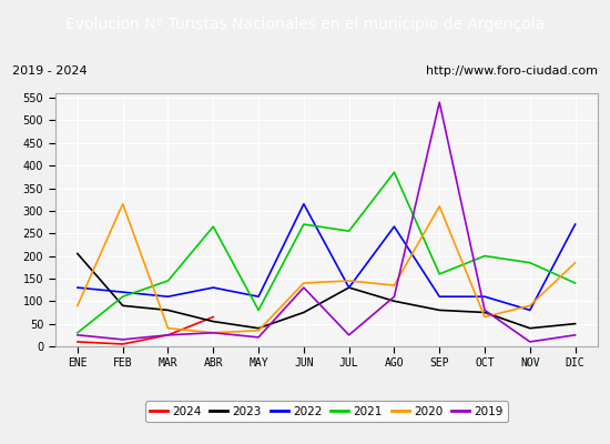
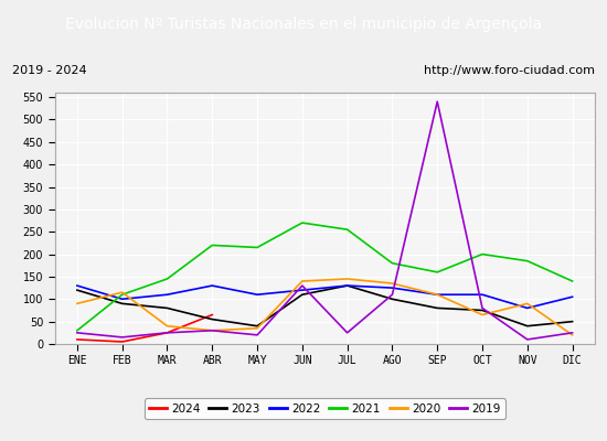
2023/ENE: 205 -> 120
2022/FEB: 120 -> 100
2020/FEB: 315 -> 115
2021/ABR: 265 -> 220
2021/MAY: 80 -> 215
2023/JUN: 75 -> 110
2022/JUN: 315 -> 120
2022/AGO: 265 -> 125
2021/AGO: 385 -> 180
2020/SEP: 310 -> 110
2022/DIC: 270 -> 105
2020/DIC: 185 -> 20
